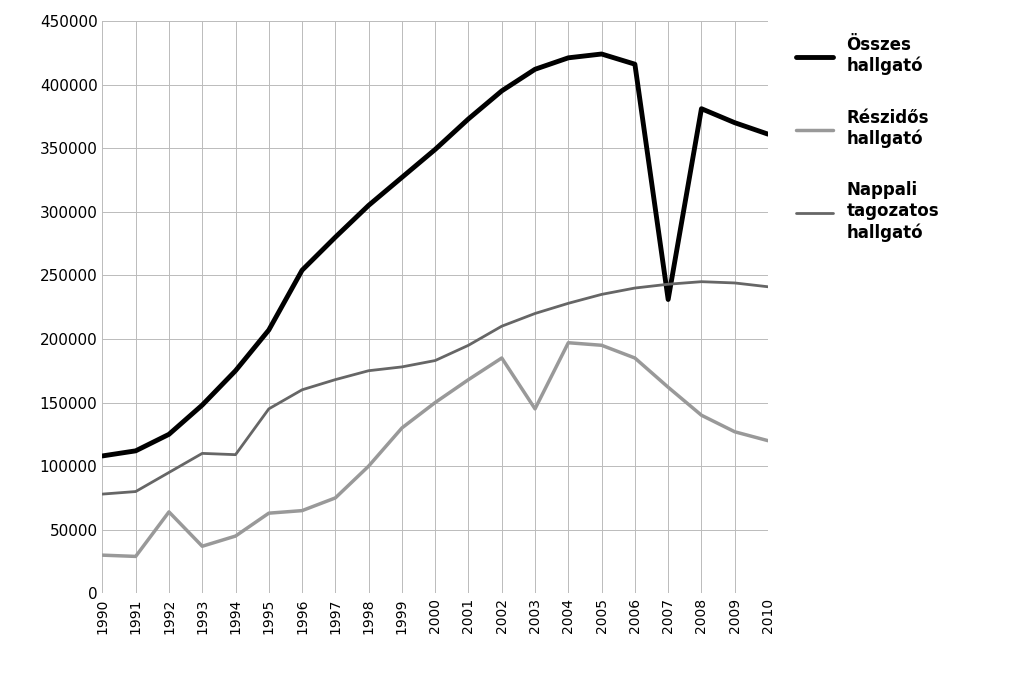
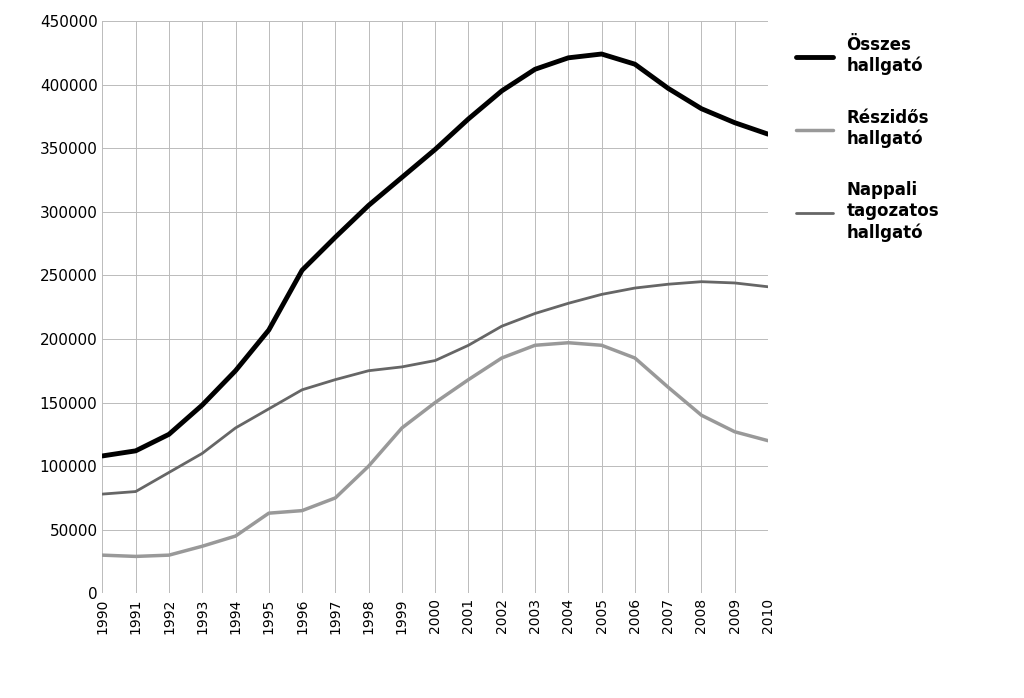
Részidős hallgató/1992: 64000 -> 30000
Nappali tagozatos hallgató/1994: 109000 -> 130000
Részidős hallgató/2003: 145000 -> 195000
Összes hallgató/2007: 231000 -> 397000
